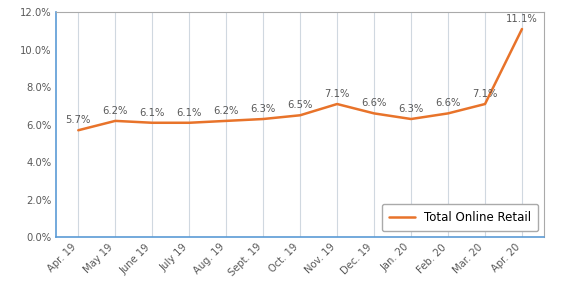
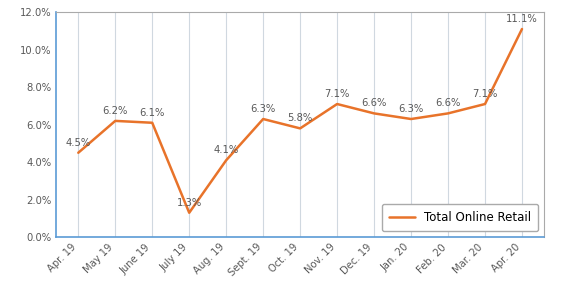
Apr. 19: 5.7% -> 4.5%
July 19: 6.1% -> 1.3%
Aug. 19: 6.2% -> 4.1%
Oct. 19: 6.5% -> 5.8%
